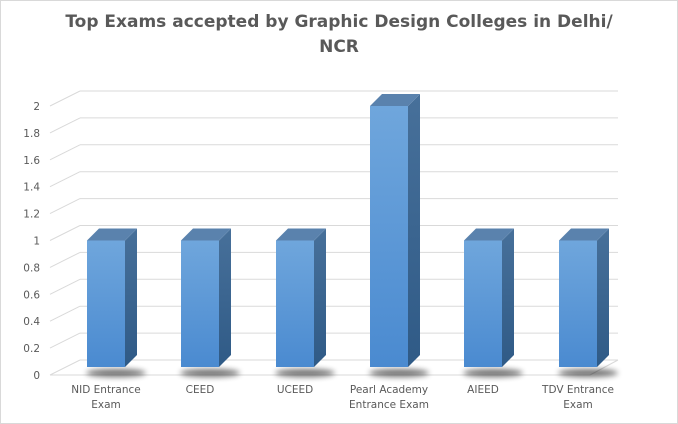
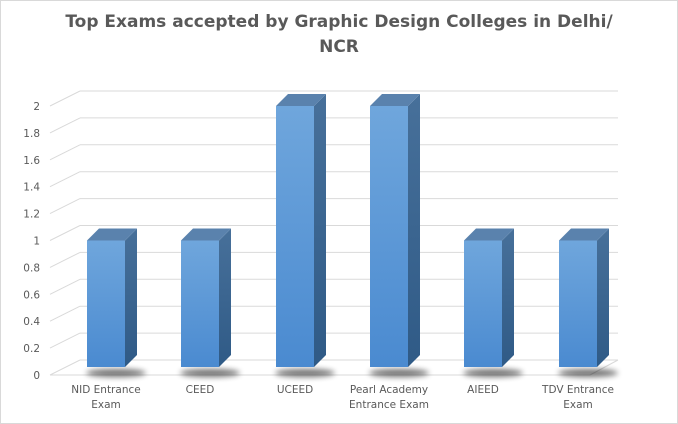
UCEED: 1 -> 2
